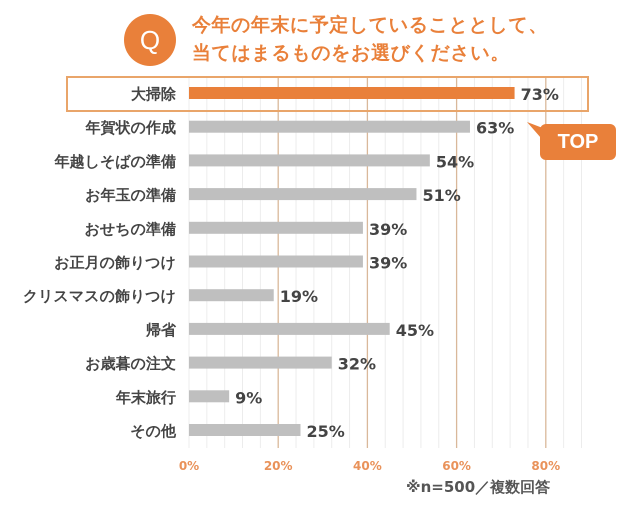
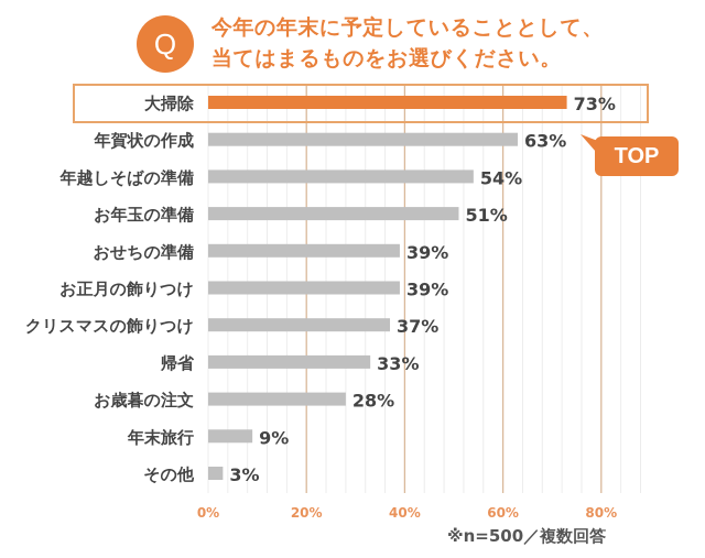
クリスマスの飾りつけ: 19% -> 37%
帰省: 45% -> 33%
お歳暮の注文: 32% -> 28%
その他: 25% -> 3%
